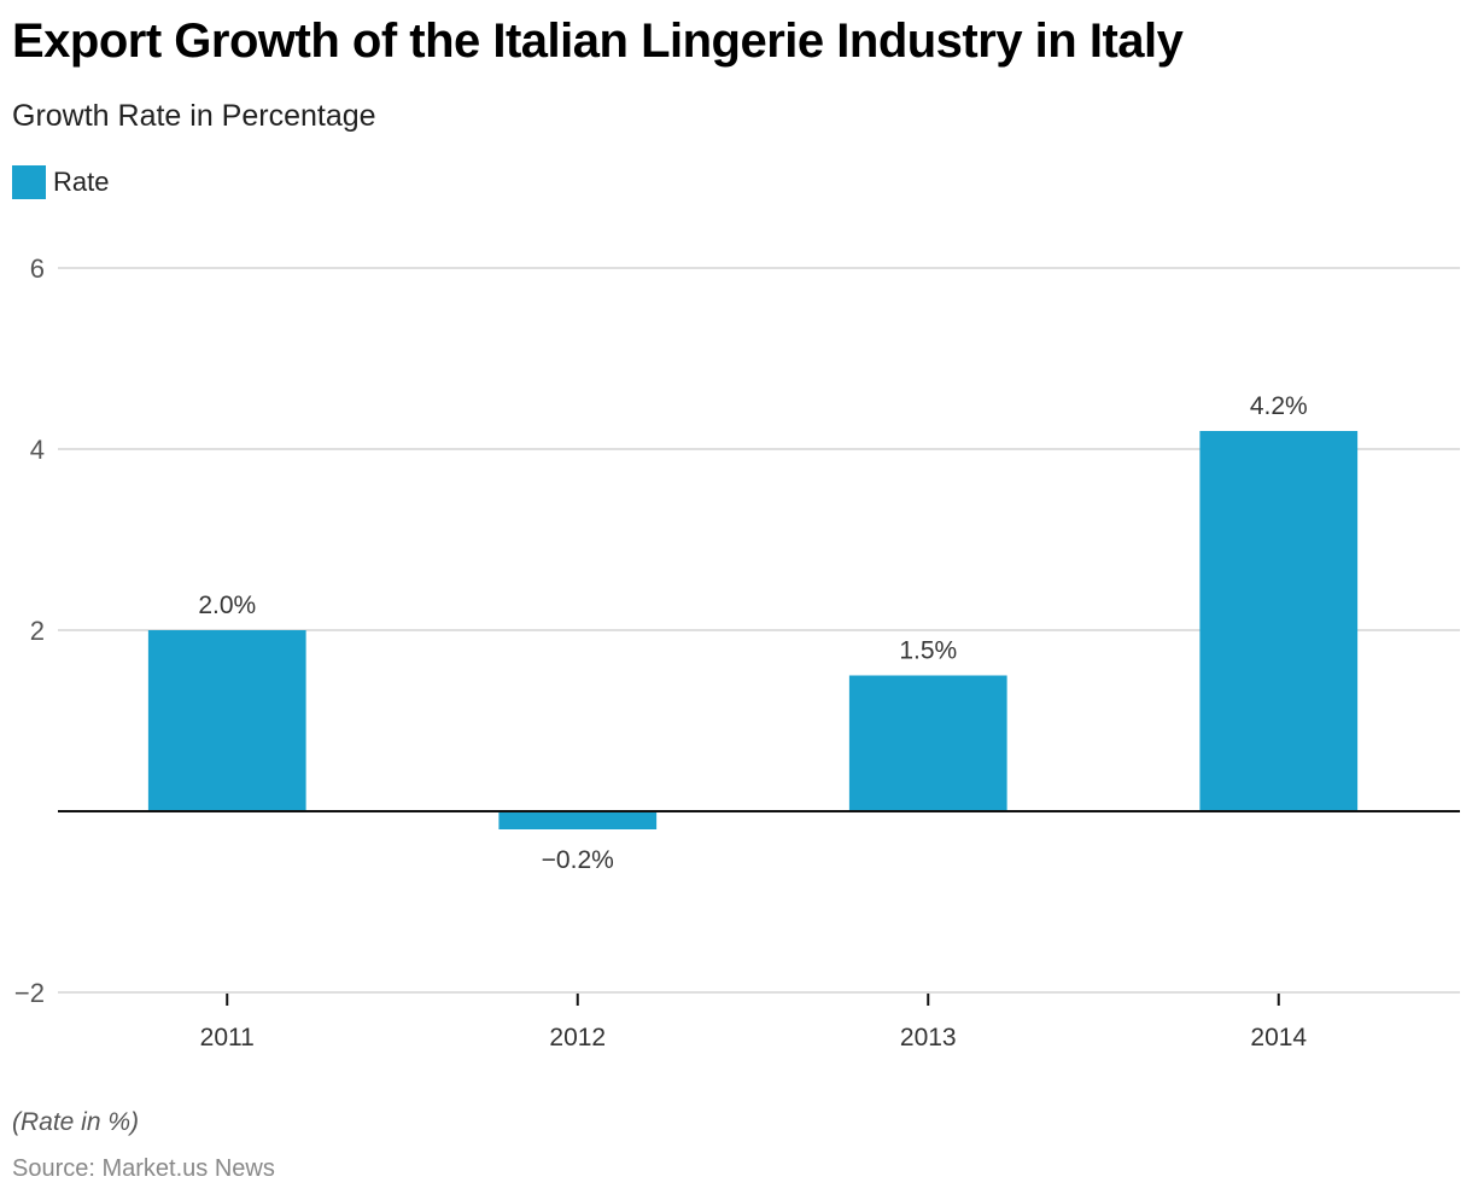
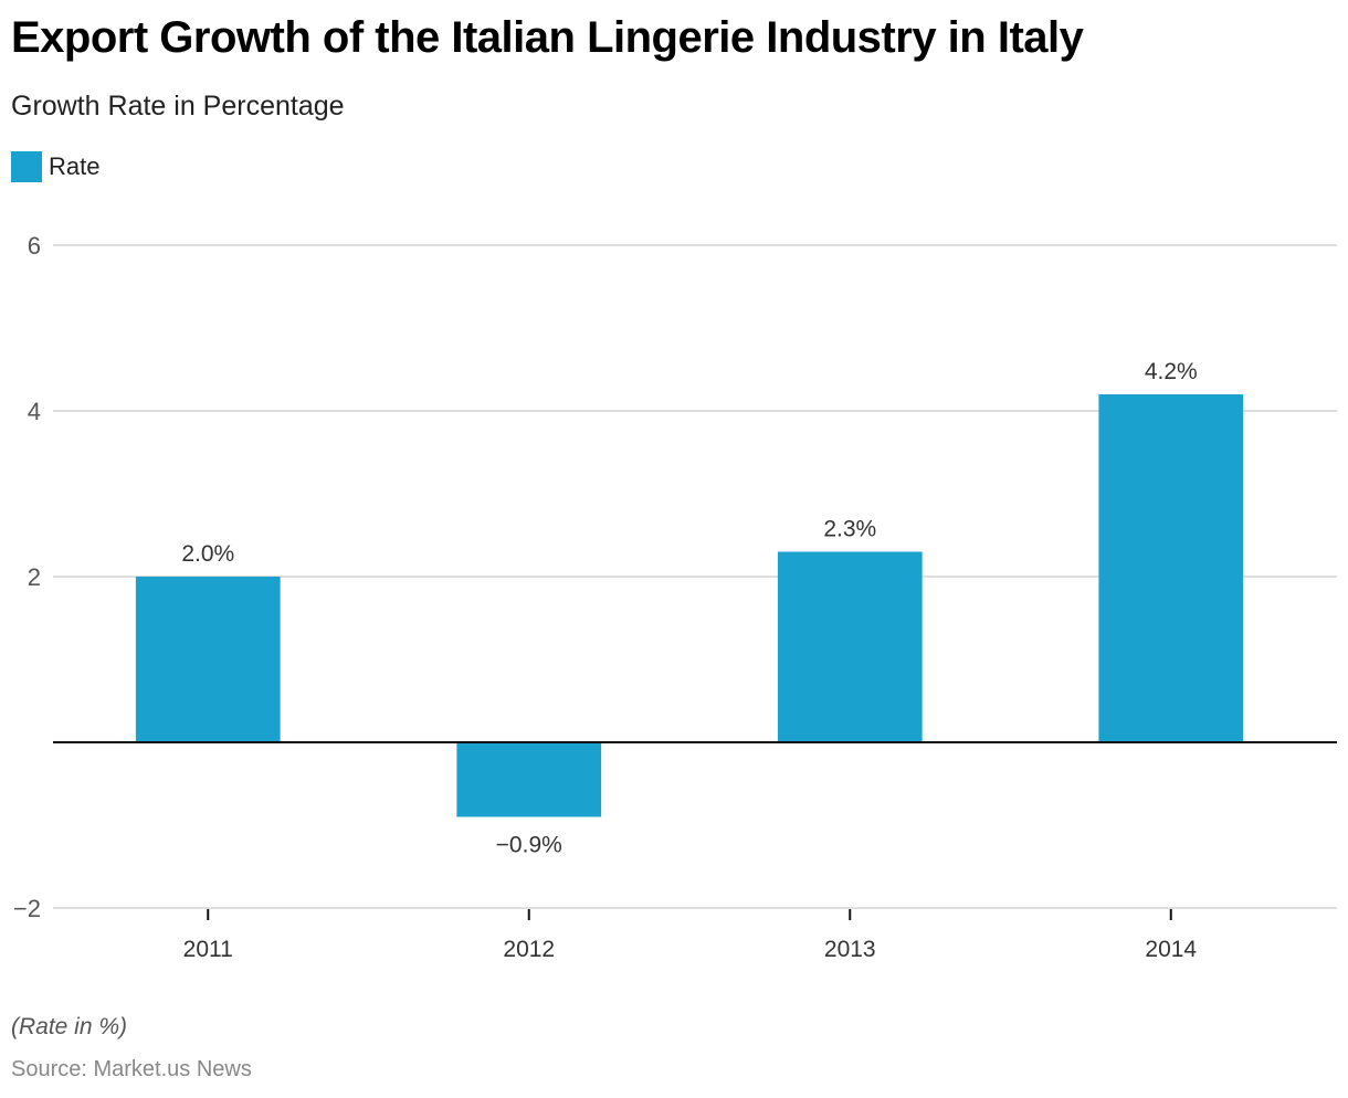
2012: −0.2% -> −0.9%
2013: 1.5% -> 2.3%
